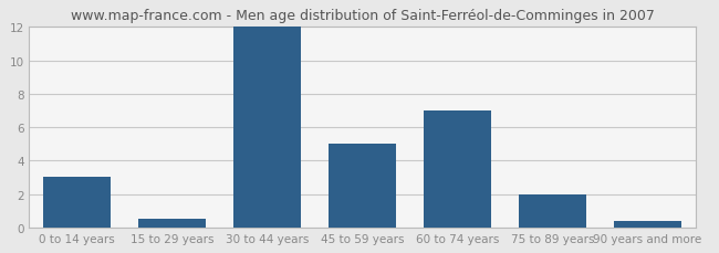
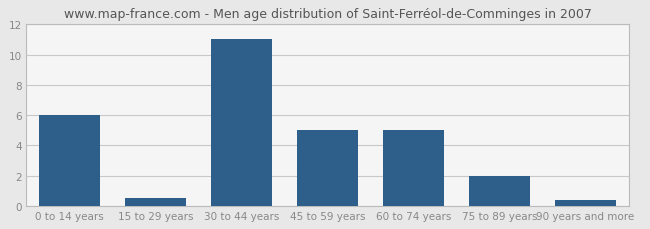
0 to 14 years: 3.0 -> 6.0
30 to 44 years: 12.0 -> 11.0
60 to 74 years: 7.0 -> 5.0
